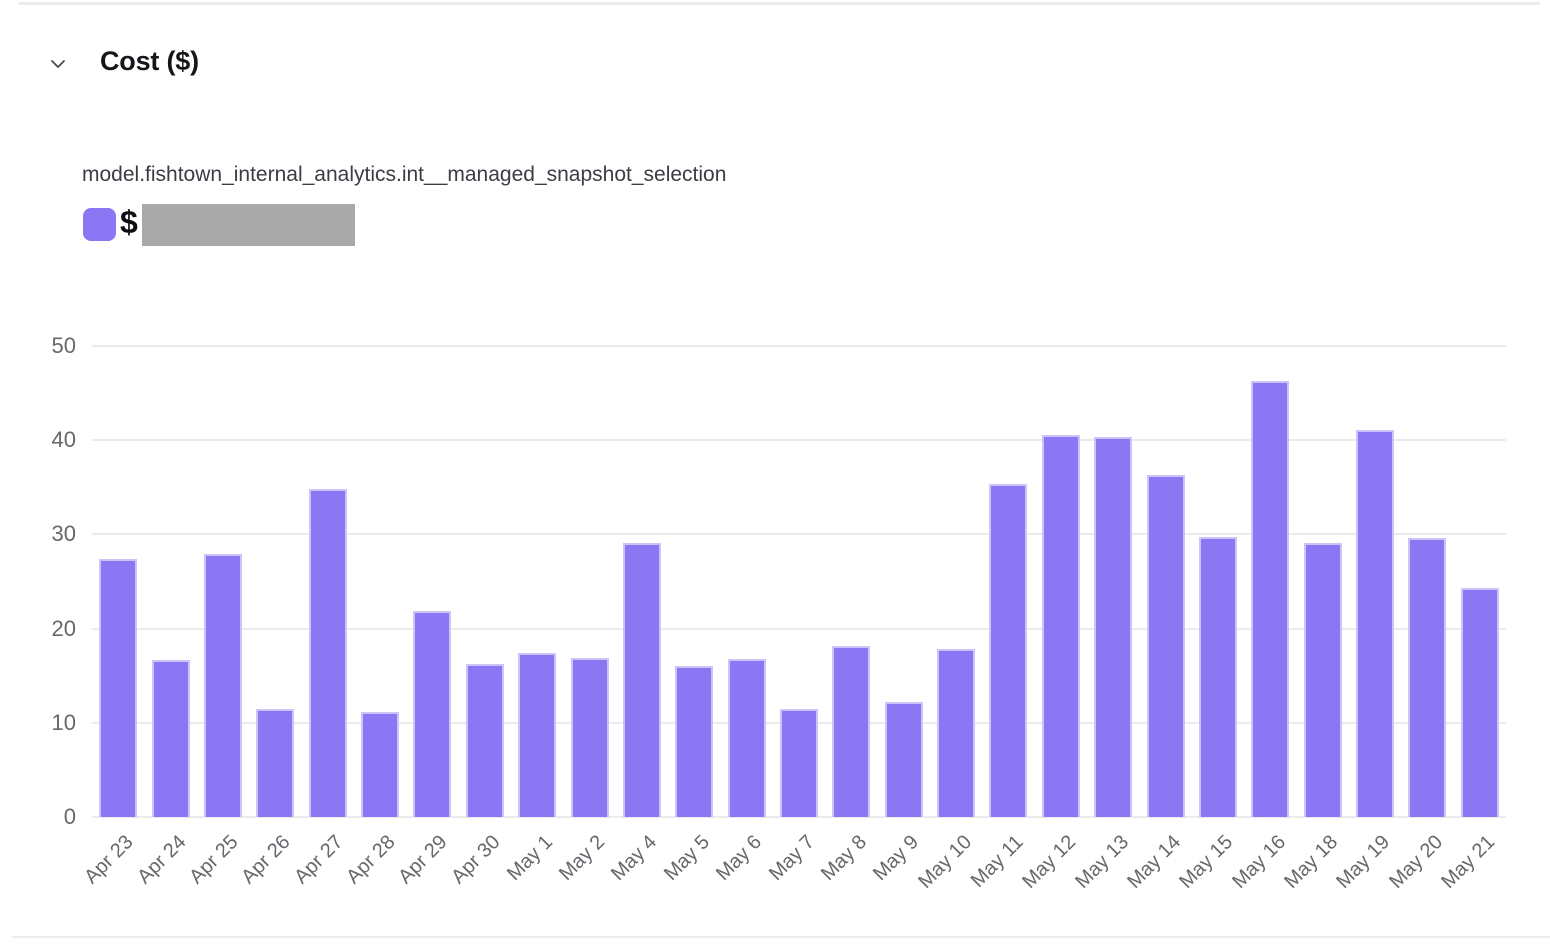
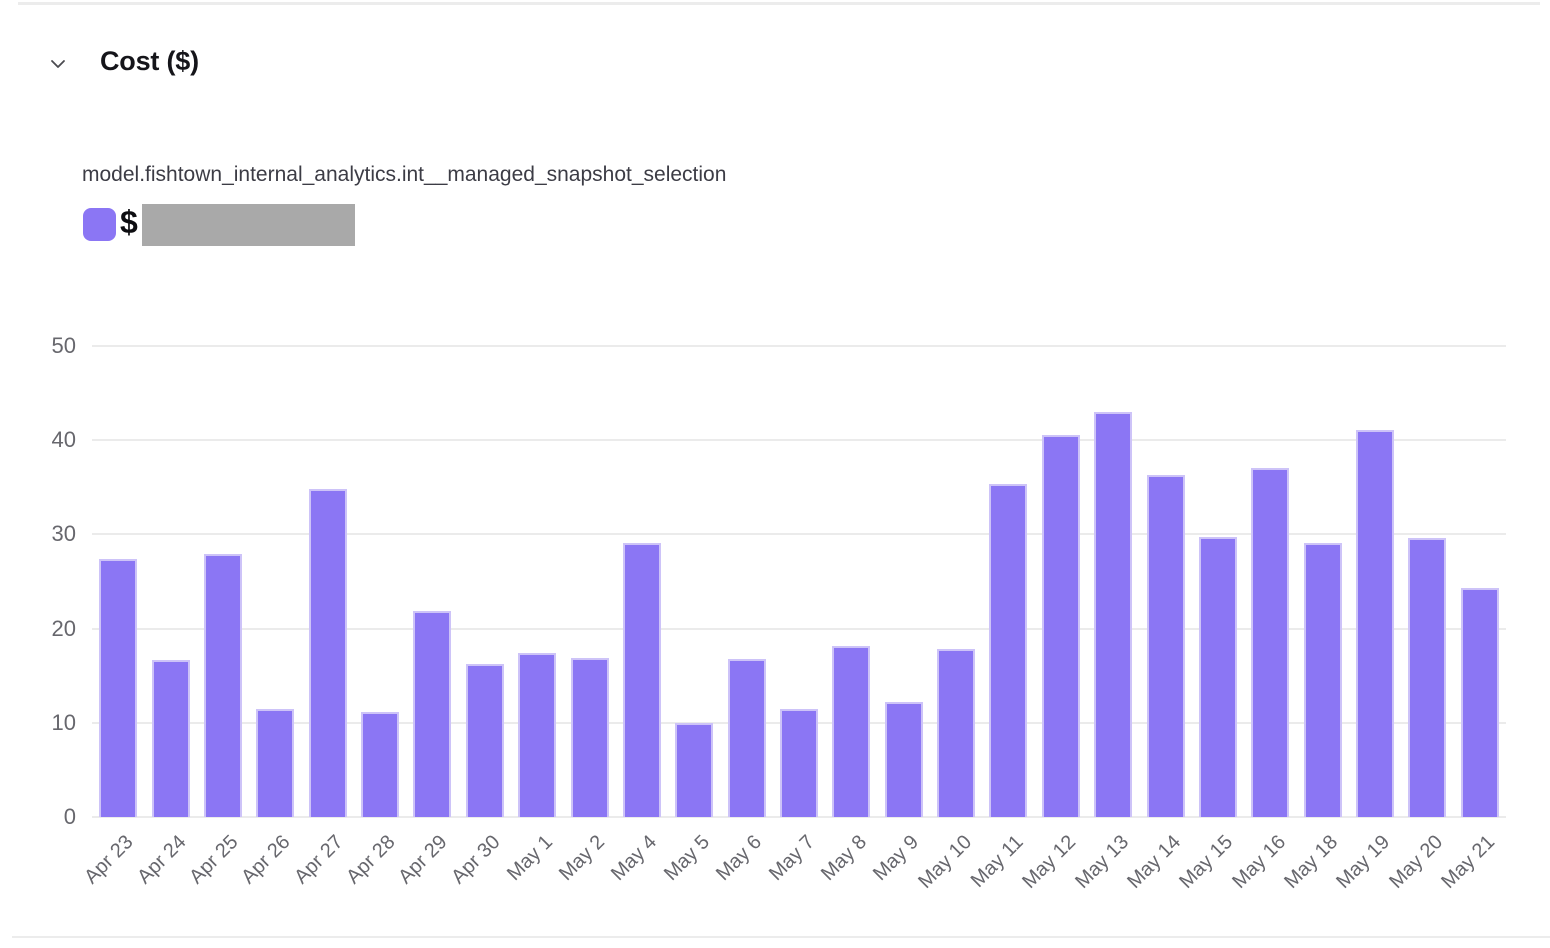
May 5: 16 -> 10
May 13: 40 -> 43
May 16: 46 -> 37
